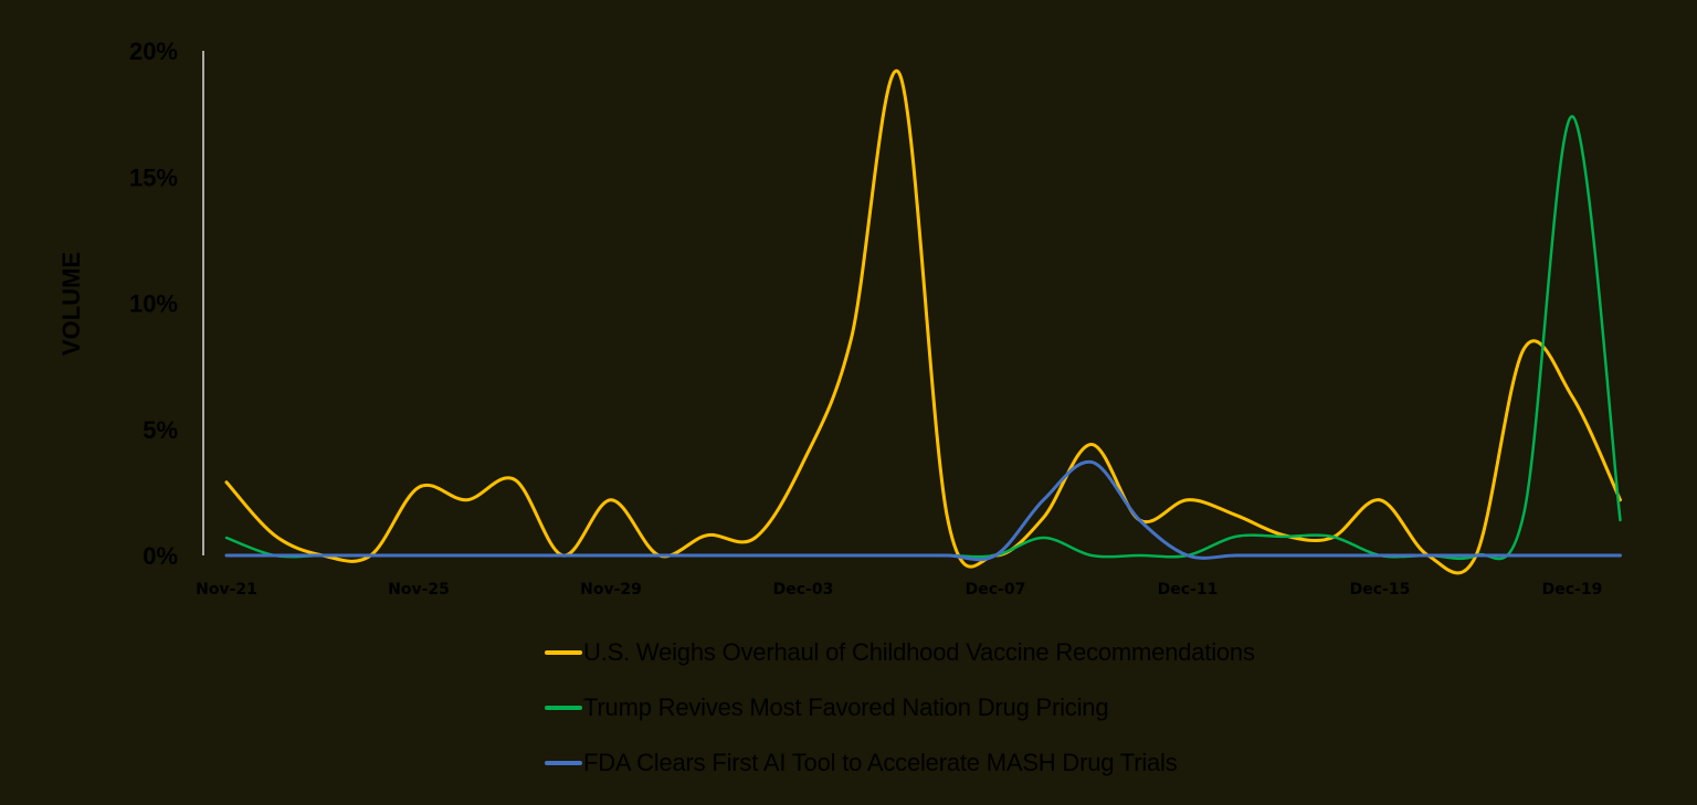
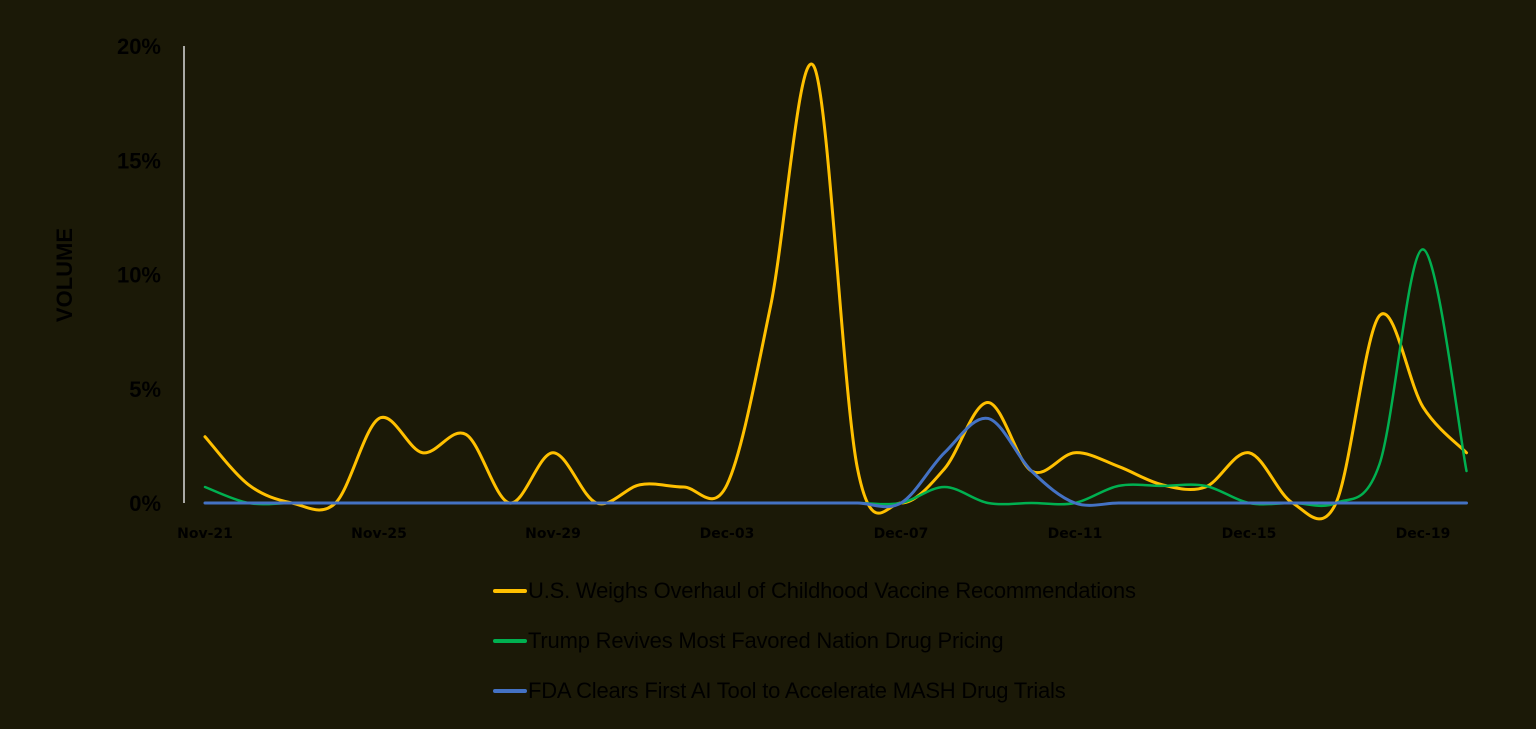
U.S. Weighs Overhaul of Childhood Vaccine Recommendations/Nov-25: 2.7% -> 3.7%
U.S. Weighs Overhaul of Childhood Vaccine Recommendations/Dec-03: 3.7% -> 0.8%
U.S. Weighs Overhaul of Childhood Vaccine Recommendations/Dec-19: 6.3% -> 4.2%
Trump Revives Most Favored Nation Drug Pricing/Dec-19: 17.4% -> 11.1%
